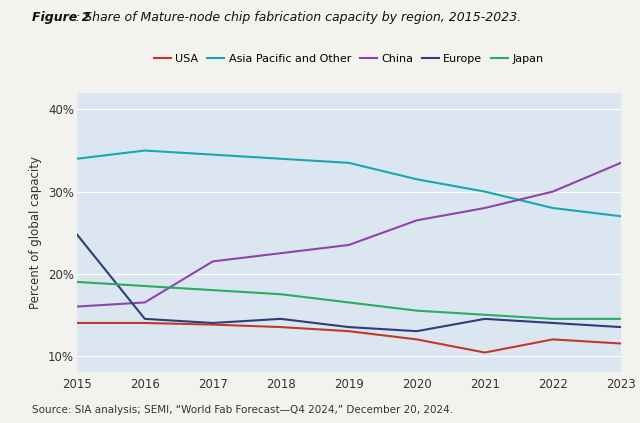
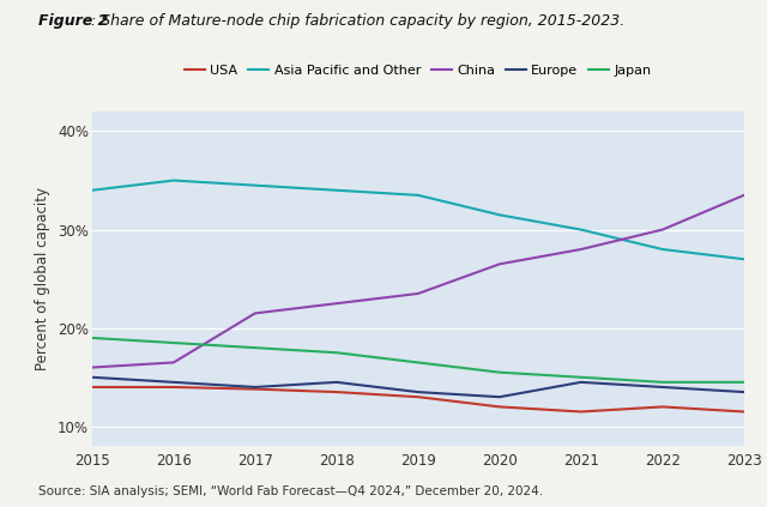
Europe/2015: 24.8% -> 15.0%
USA/2021: 10.4% -> 11.5%
